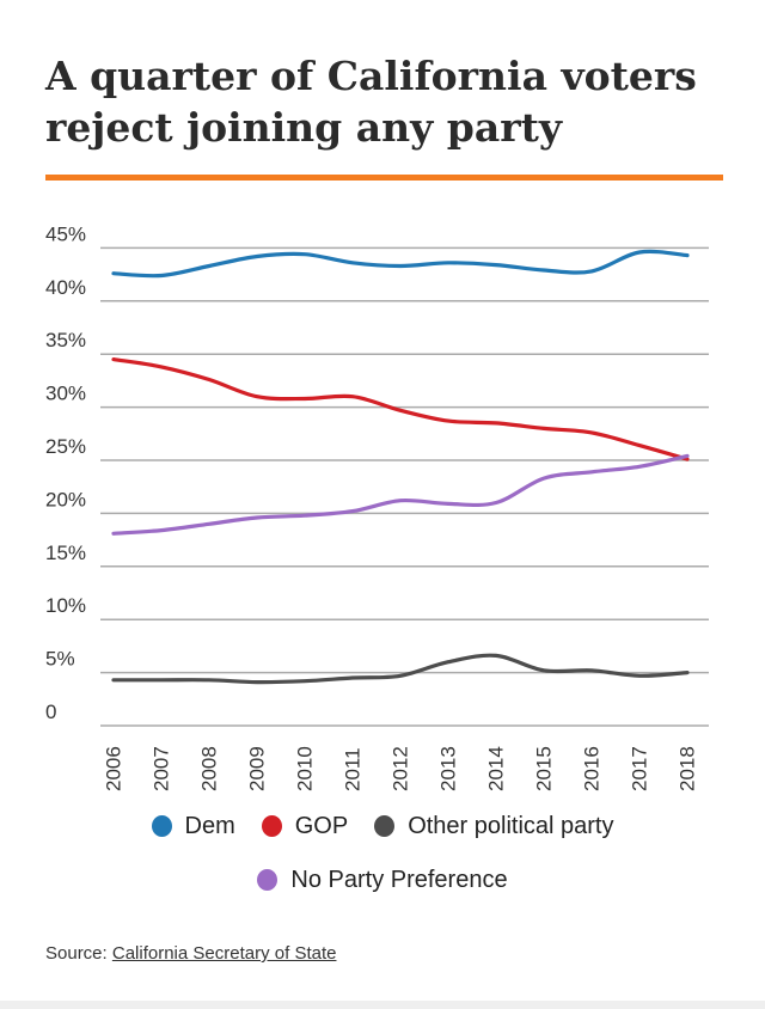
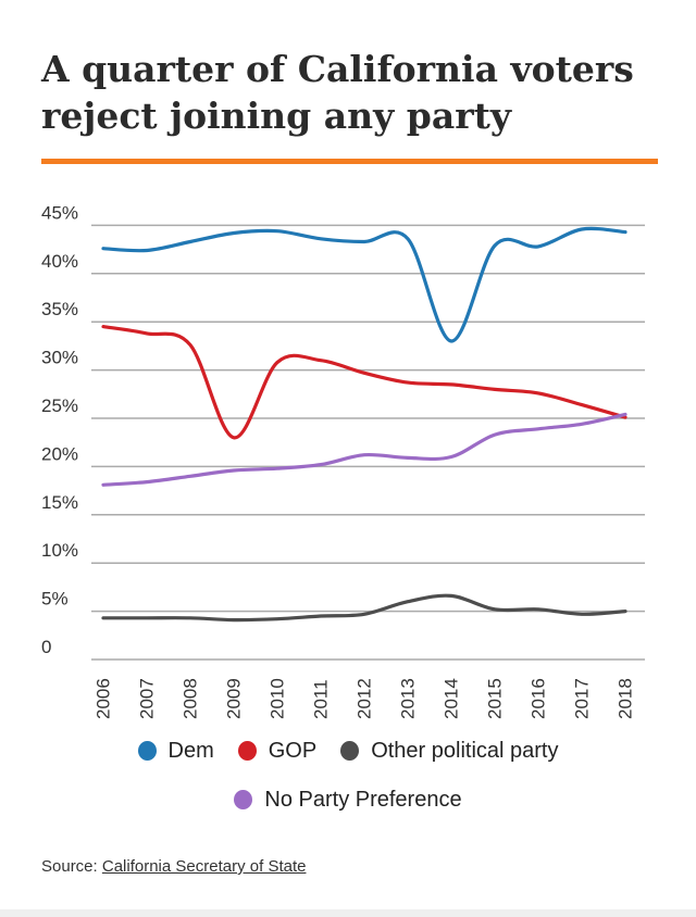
GOP/2009: 31% -> 23%
Dem/2014: 43% -> 33%
